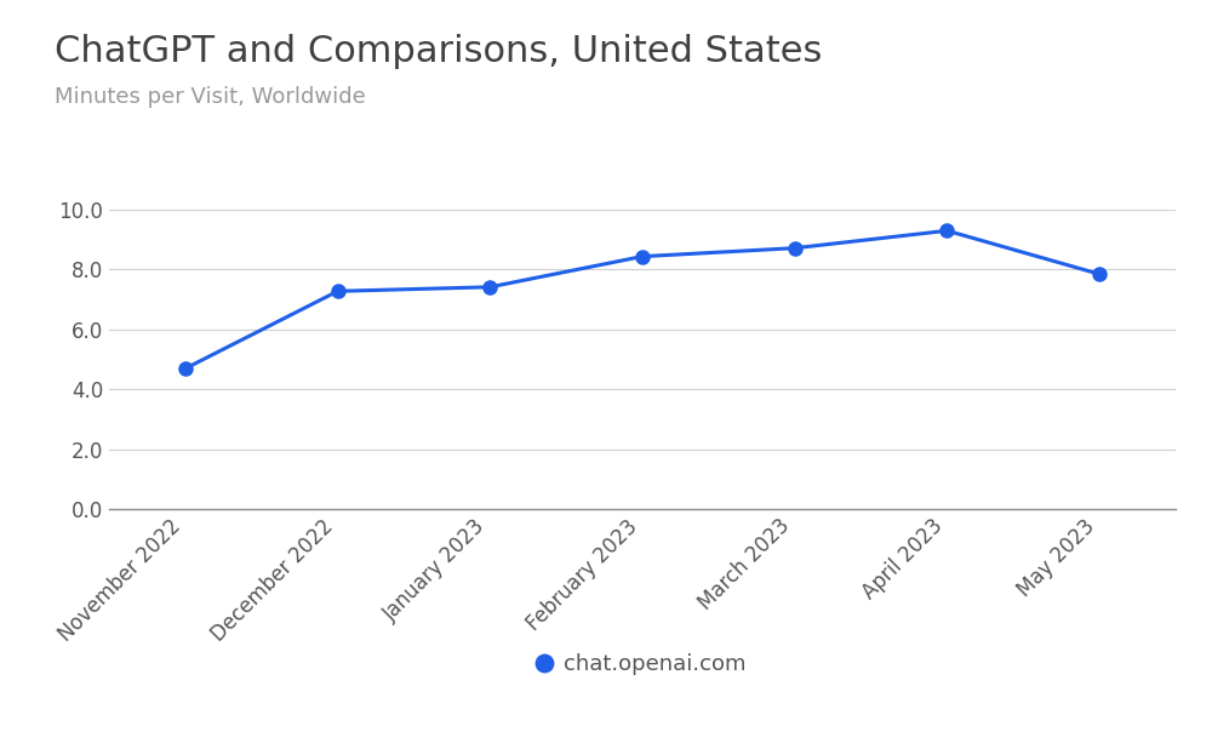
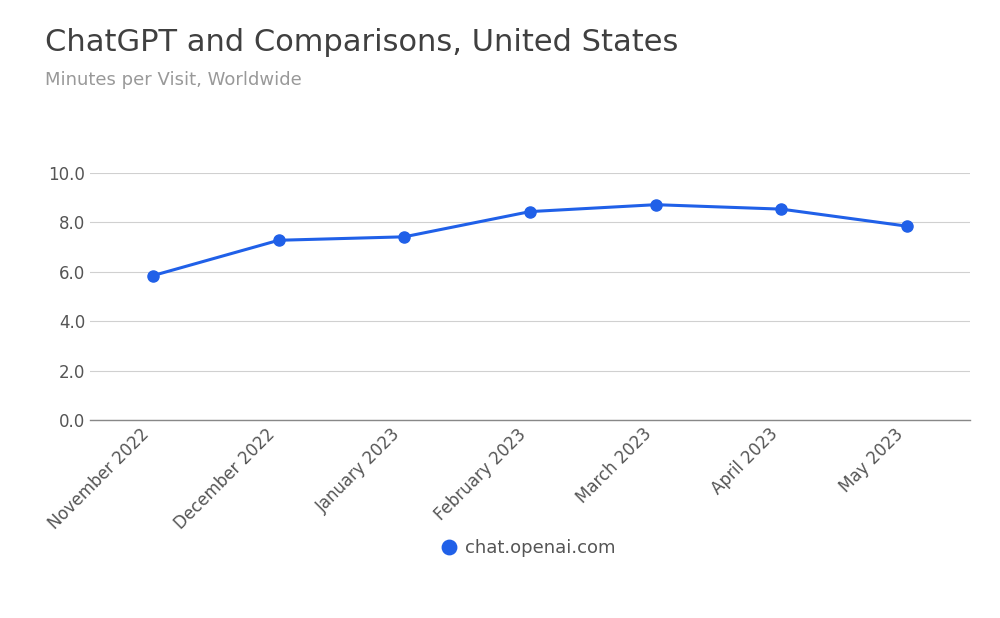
November 2022: 4.70 -> 5.85
April 2023: 9.30 -> 8.54
